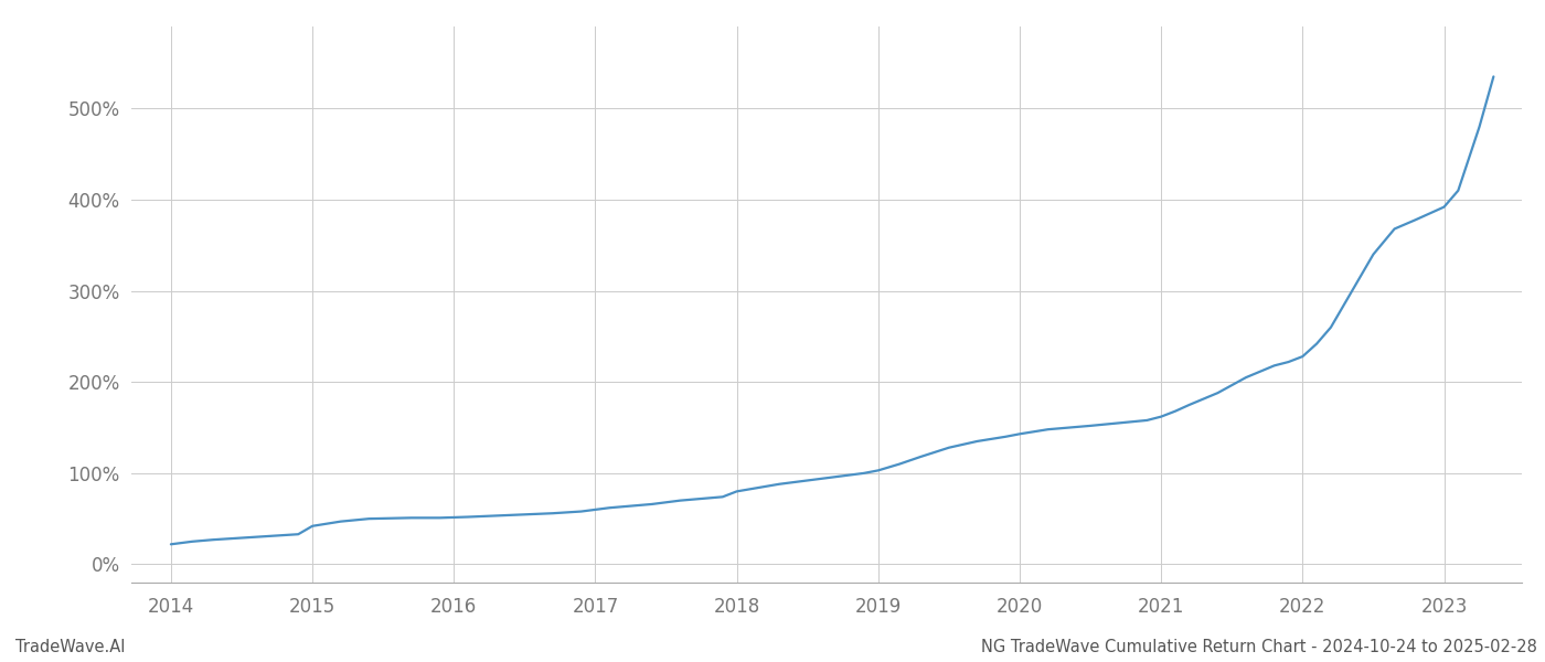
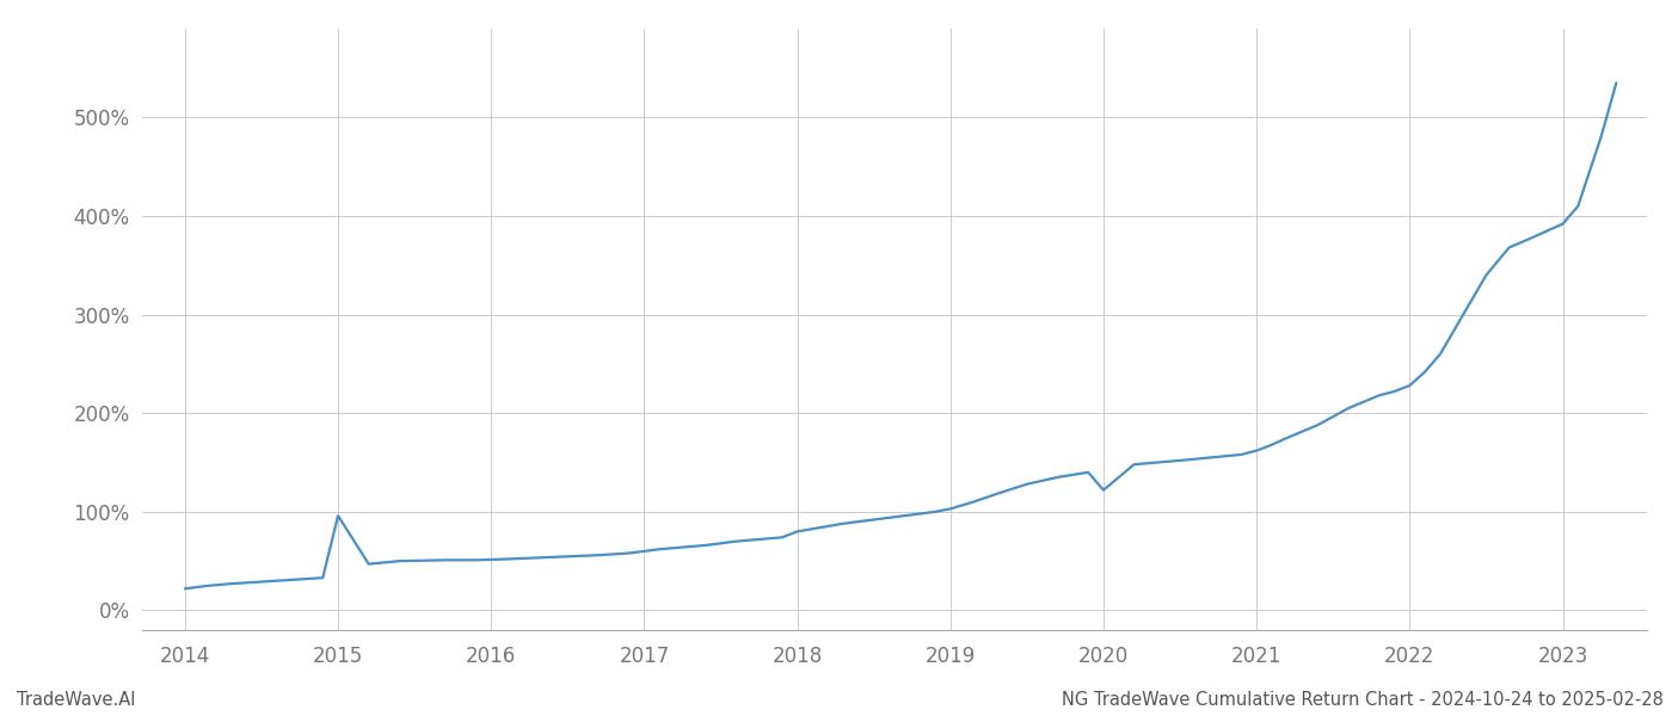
2015: 42% -> 96%
2020: 143% -> 122%
